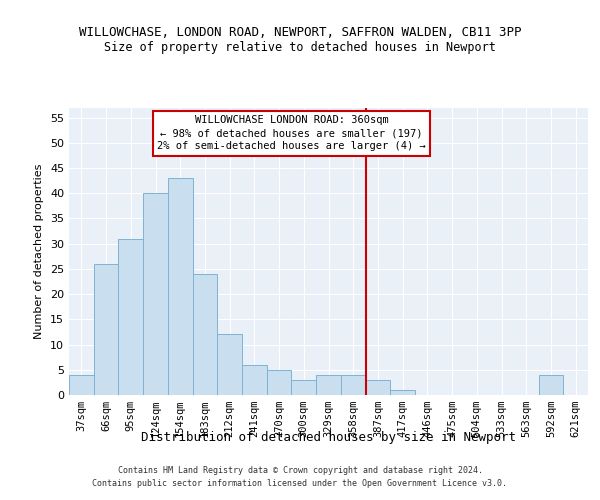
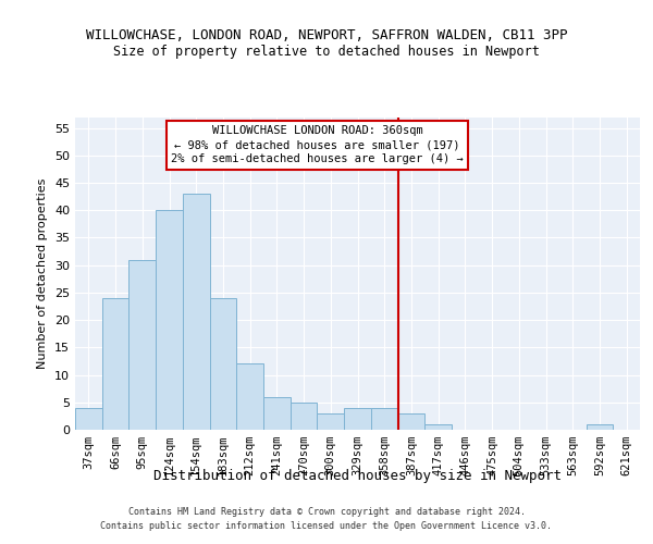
66sqm: 26 -> 24
592sqm: 4 -> 1
